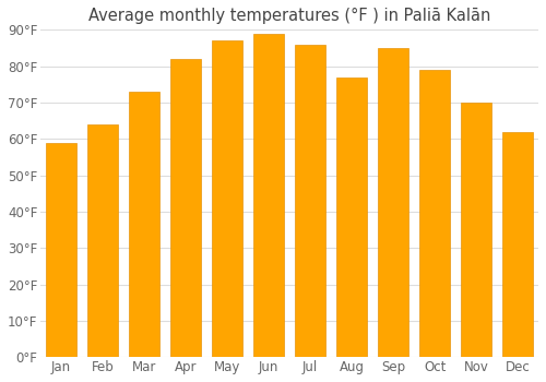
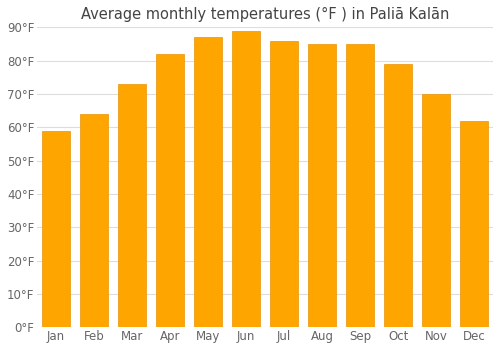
Aug: 77°F -> 85°F
